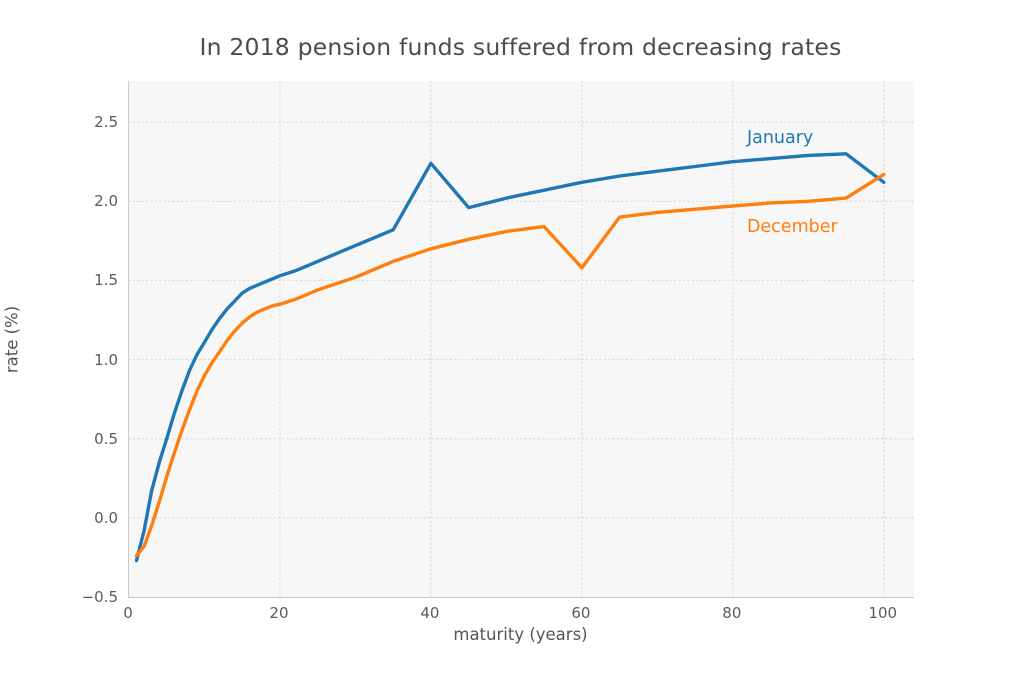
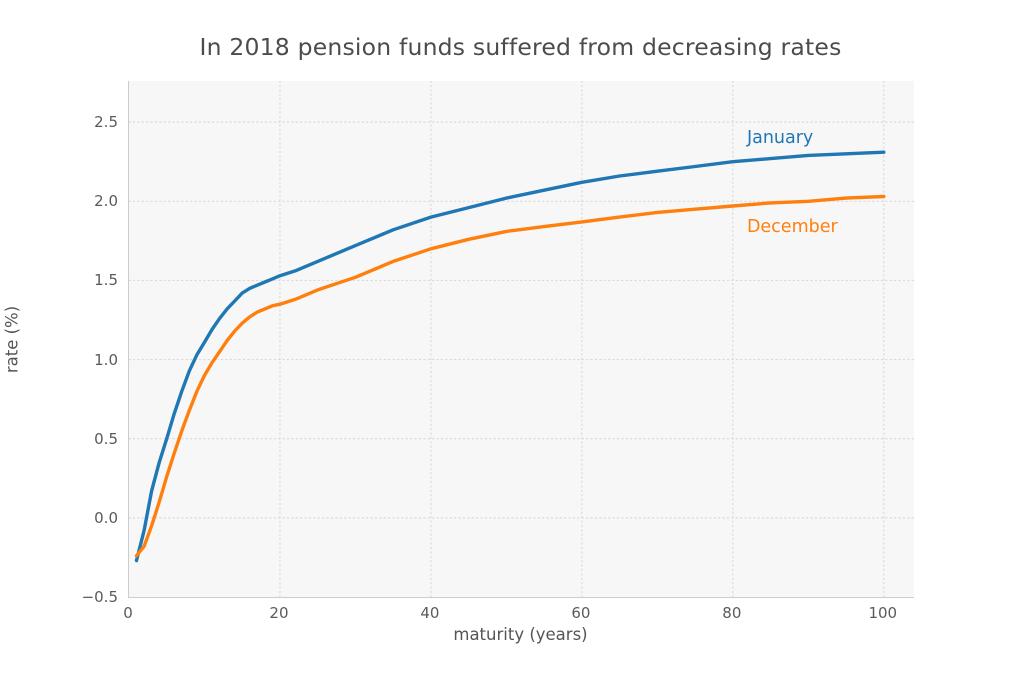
January/40: 2.24 -> 1.90
December/60: 1.58 -> 1.87
January/100: 2.12 -> 2.31
December/100: 2.17 -> 2.03
